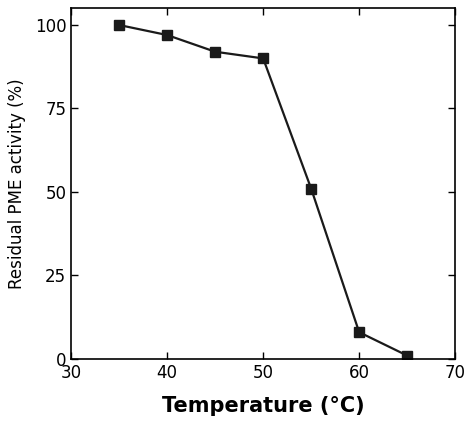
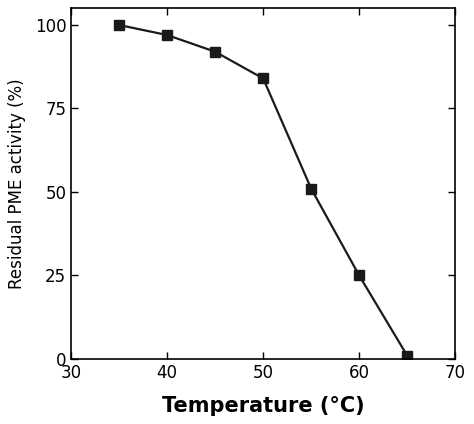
50: 90 -> 84
60: 8 -> 25
